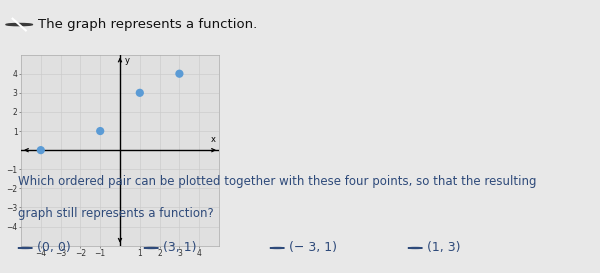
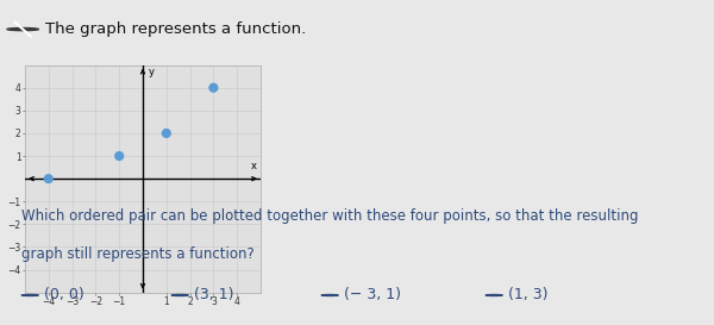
1: 3 -> 2
